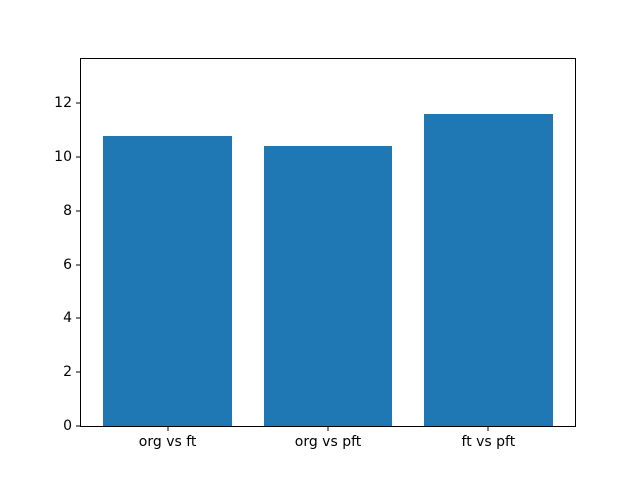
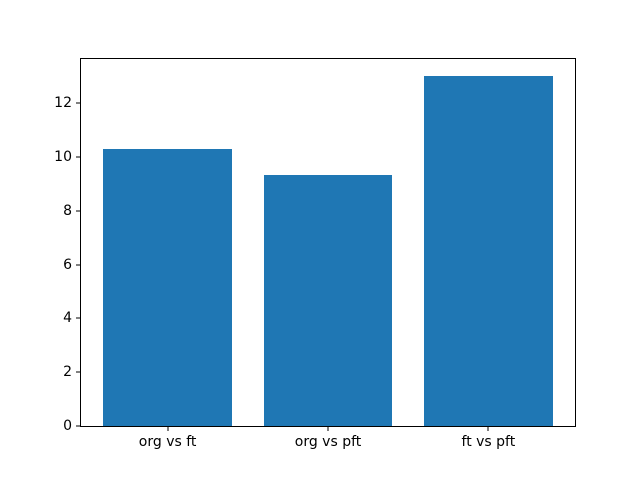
org vs ft: 10.8 -> 10.3
org vs pft: 10.4 -> 9.3
ft vs pft: 11.6 -> 13.0
